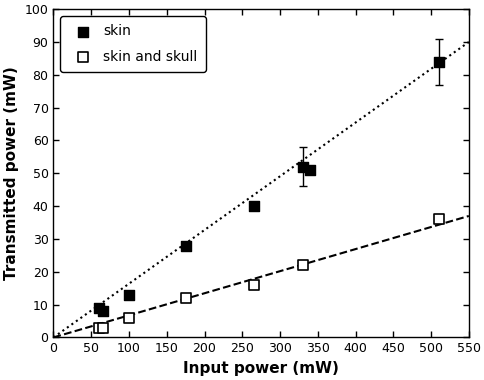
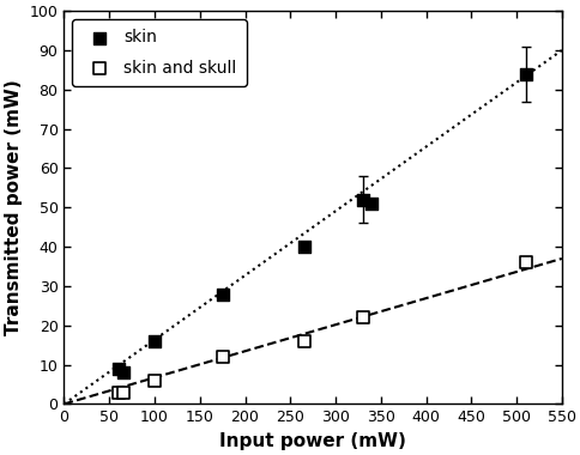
skin/100: 13 -> 16
